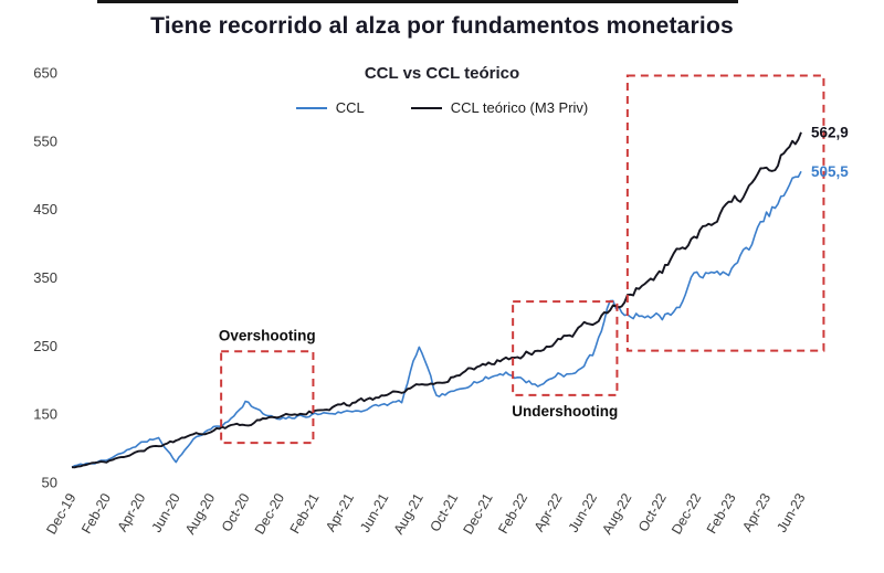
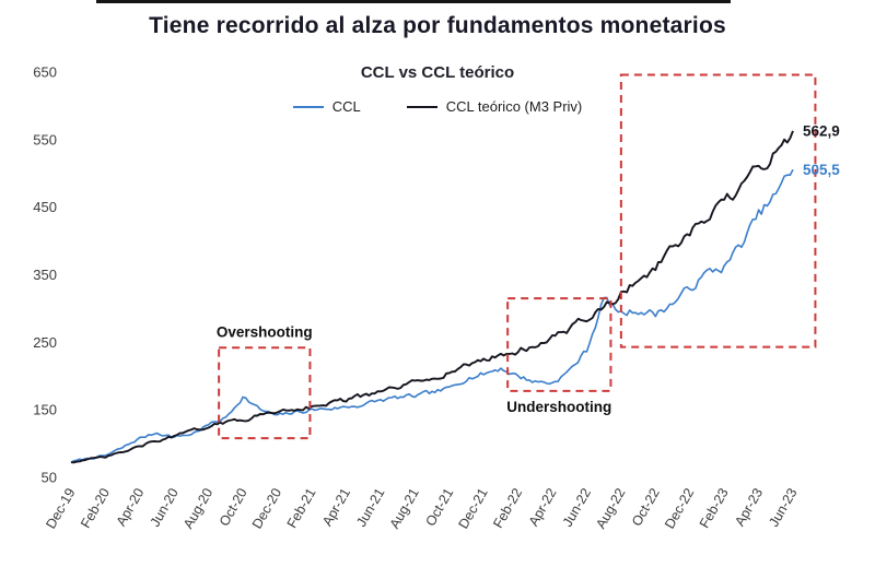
CCL/Jun-20: 80 -> 110
CCL/Aug-21: 250 -> 170
CCL/Apr-22: 210 -> 190
CCL/Dec-22: 360 -> 330
